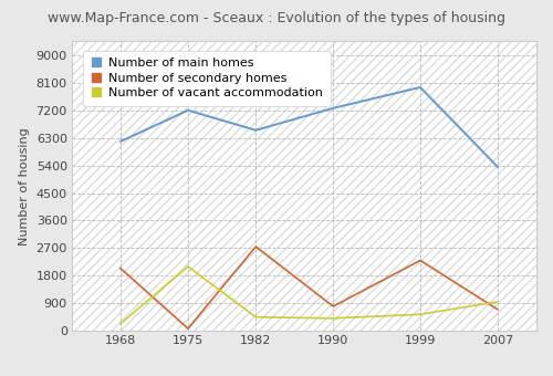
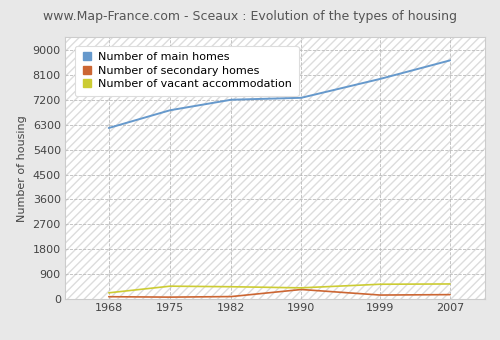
Number of secondary homes/1968: 2050 -> 90
Number of main homes/1975: 7200 -> 6820
Number of vacant accommodation/1975: 2100 -> 470
Number of main homes/1982: 6550 -> 7200
Number of secondary homes/1982: 2750 -> 100
Number of secondary homes/1990: 800 -> 350
Number of secondary homes/1999: 2300 -> 150
Number of main homes/2007: 5350 -> 8620
Number of secondary homes/2007: 700 -> 160
Number of vacant accommodation/2007: 950 -> 550
